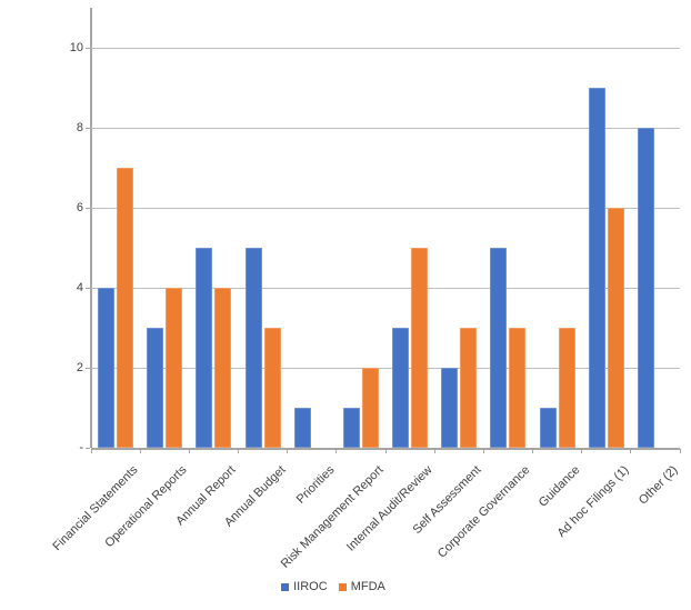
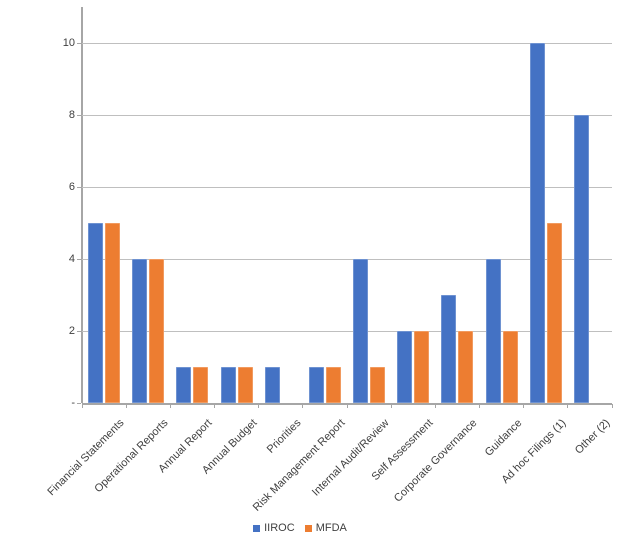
IIROC/Financial Statements: 4 -> 5
MFDA/Financial Statements: 7 -> 5
IIROC/Operational Reports: 3 -> 4
IIROC/Annual Report: 5 -> 1
MFDA/Annual Report: 4 -> 1
IIROC/Annual Budget: 5 -> 1
MFDA/Annual Budget: 3 -> 1
MFDA/Risk Management Report: 2 -> 1
IIROC/Internal Audit/Review: 3 -> 4
MFDA/Internal Audit/Review: 5 -> 1
MFDA/Self Assessment: 3 -> 2
IIROC/Corporate Governance: 5 -> 3
MFDA/Corporate Governance: 3 -> 2
IIROC/Guidance: 1 -> 4
MFDA/Guidance: 3 -> 2
IIROC/Ad hoc Filings (1): 9 -> 10
MFDA/Ad hoc Filings (1): 6 -> 5
